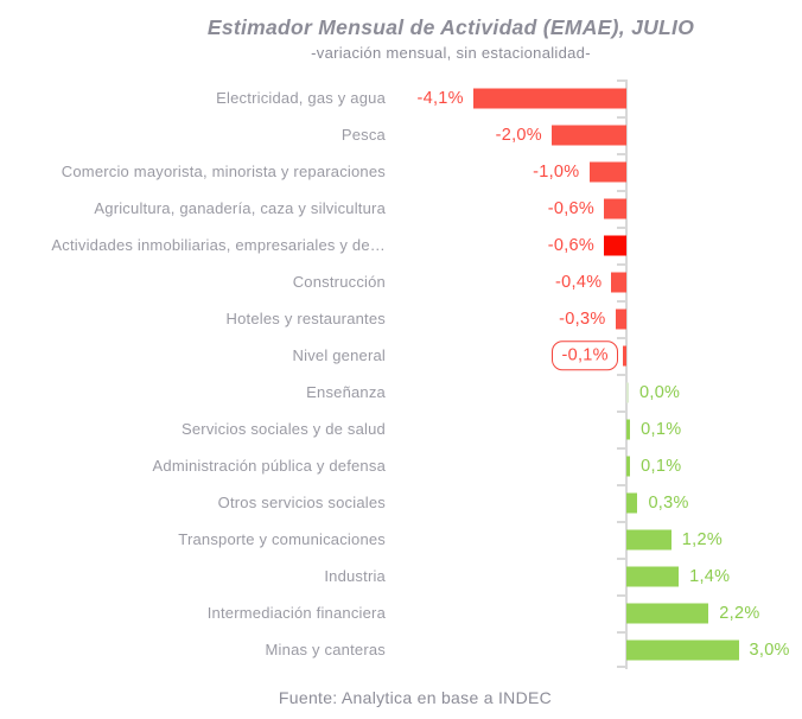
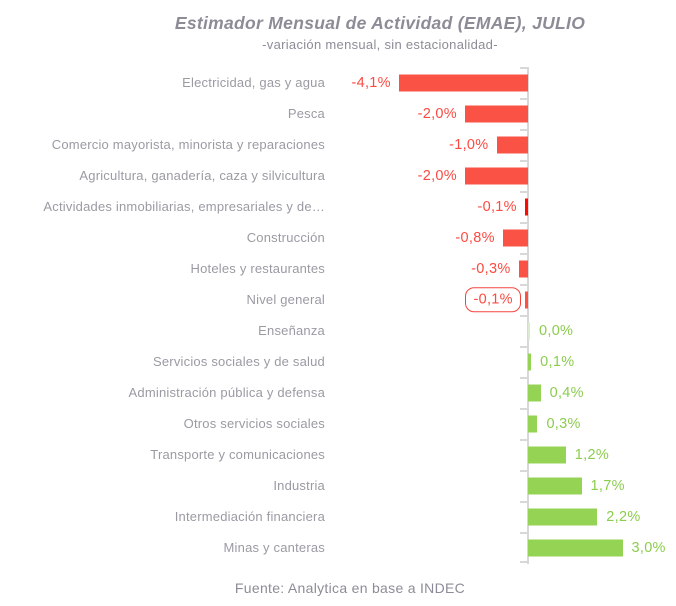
Agricultura, ganadería, caza y silvicultura: -0,6% -> -2,0%
Actividades inmobiliarias, empresariales y de…: -0,6% -> -0,1%
Construcción: -0,4% -> -0,8%
Administración pública y defensa: 0,1% -> 0,4%
Industria: 1,4% -> 1,7%
